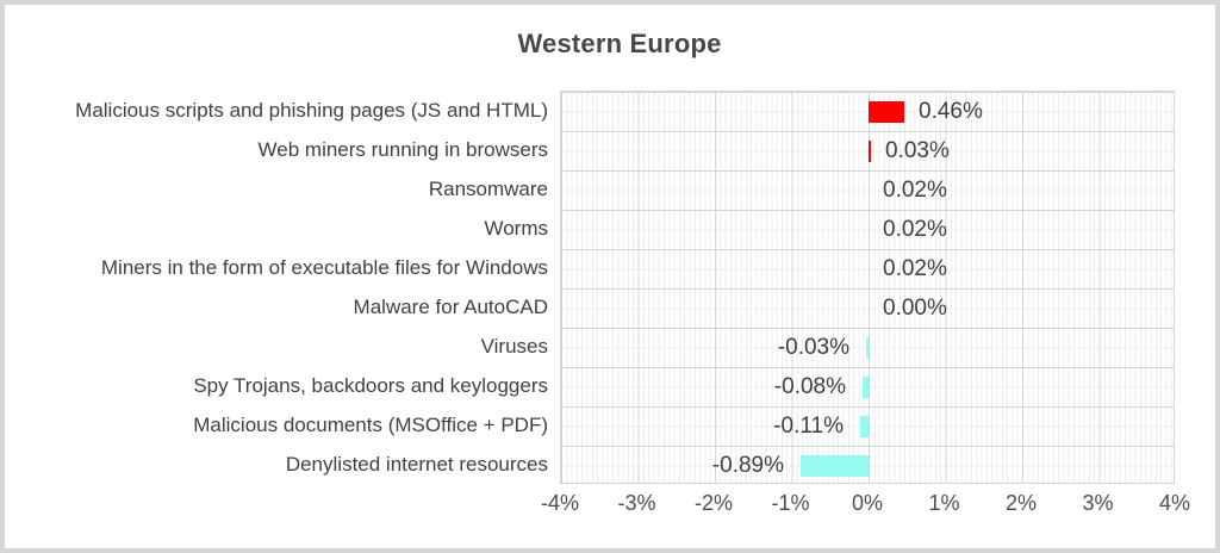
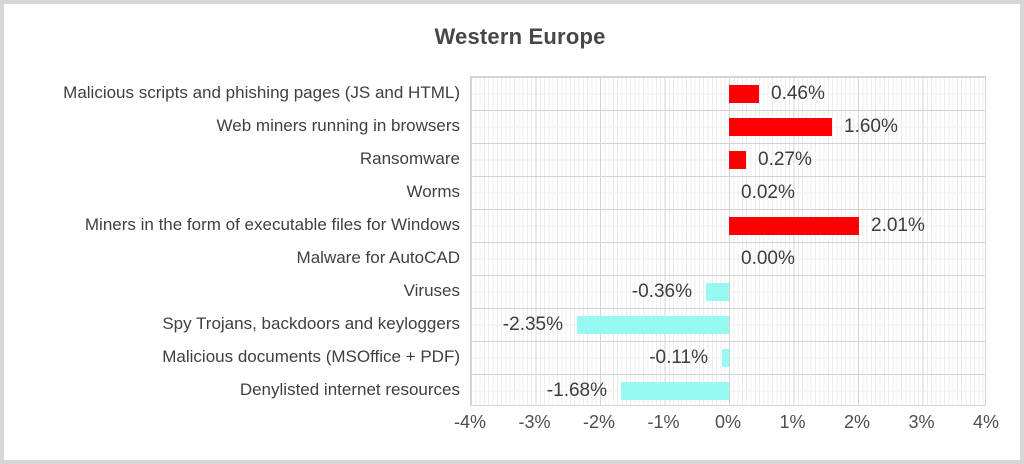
Web miners running in browsers: 0.03% -> 1.60%
Ransomware: 0.02% -> 0.27%
Miners in the form of executable files for Windows: 0.02% -> 2.01%
Viruses: -0.03% -> -0.36%
Spy Trojans, backdoors and keyloggers: -0.08% -> -2.35%
Denylisted internet resources: -0.89% -> -1.68%
